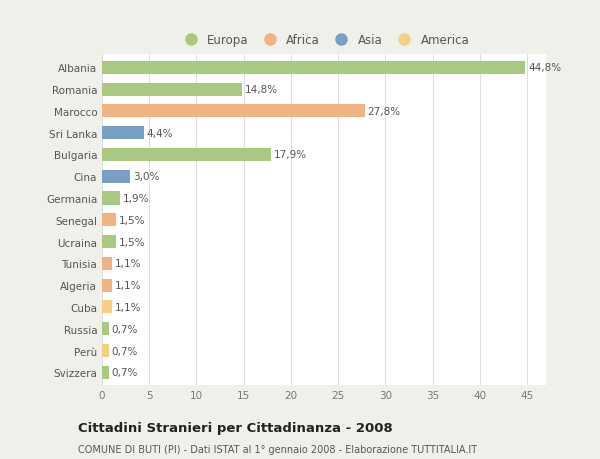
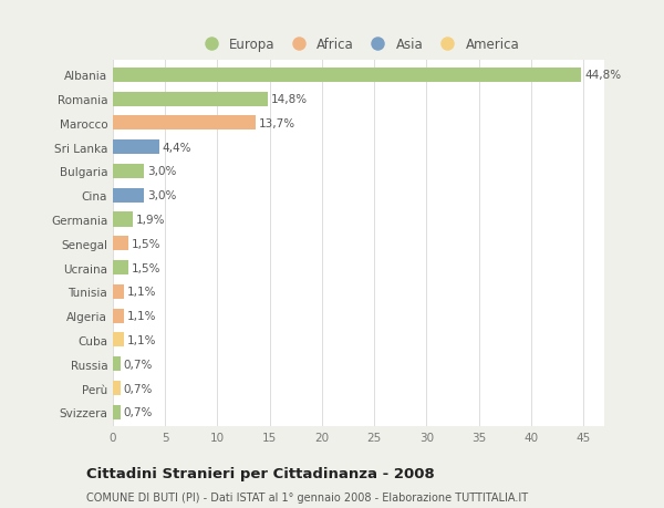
Marocco: 27,8% -> 13,7%
Bulgaria: 17,9% -> 3,0%
